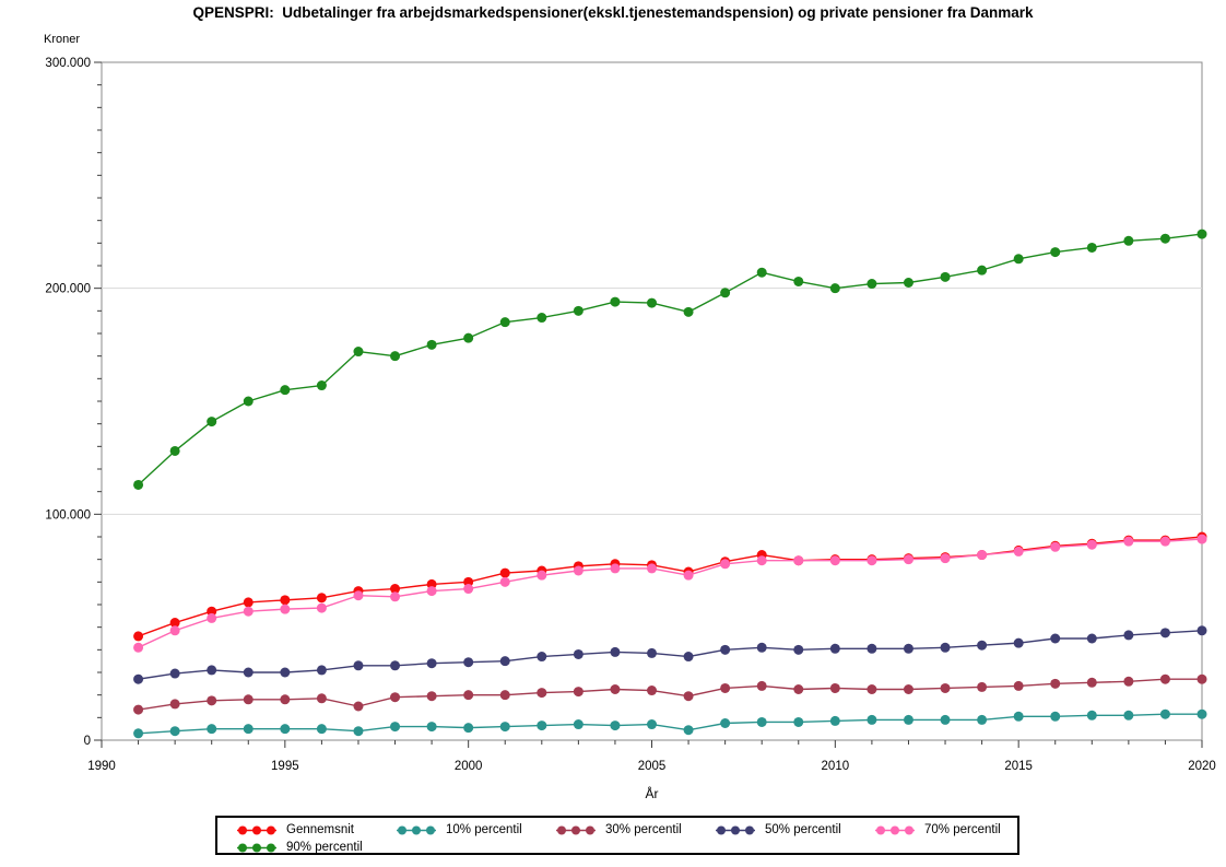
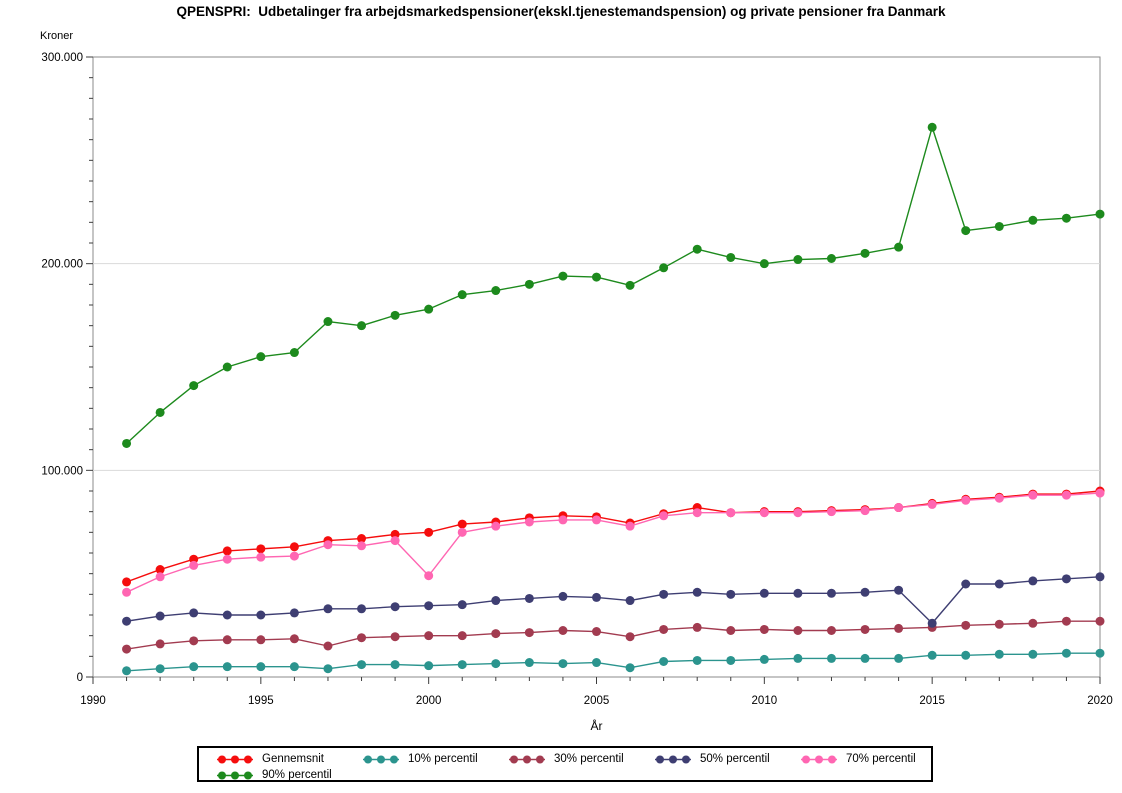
70% percentil/2000: 67000 -> 49000
50% percentil/2015: 43000 -> 26000
90% percentil/2015: 213000 -> 266000
